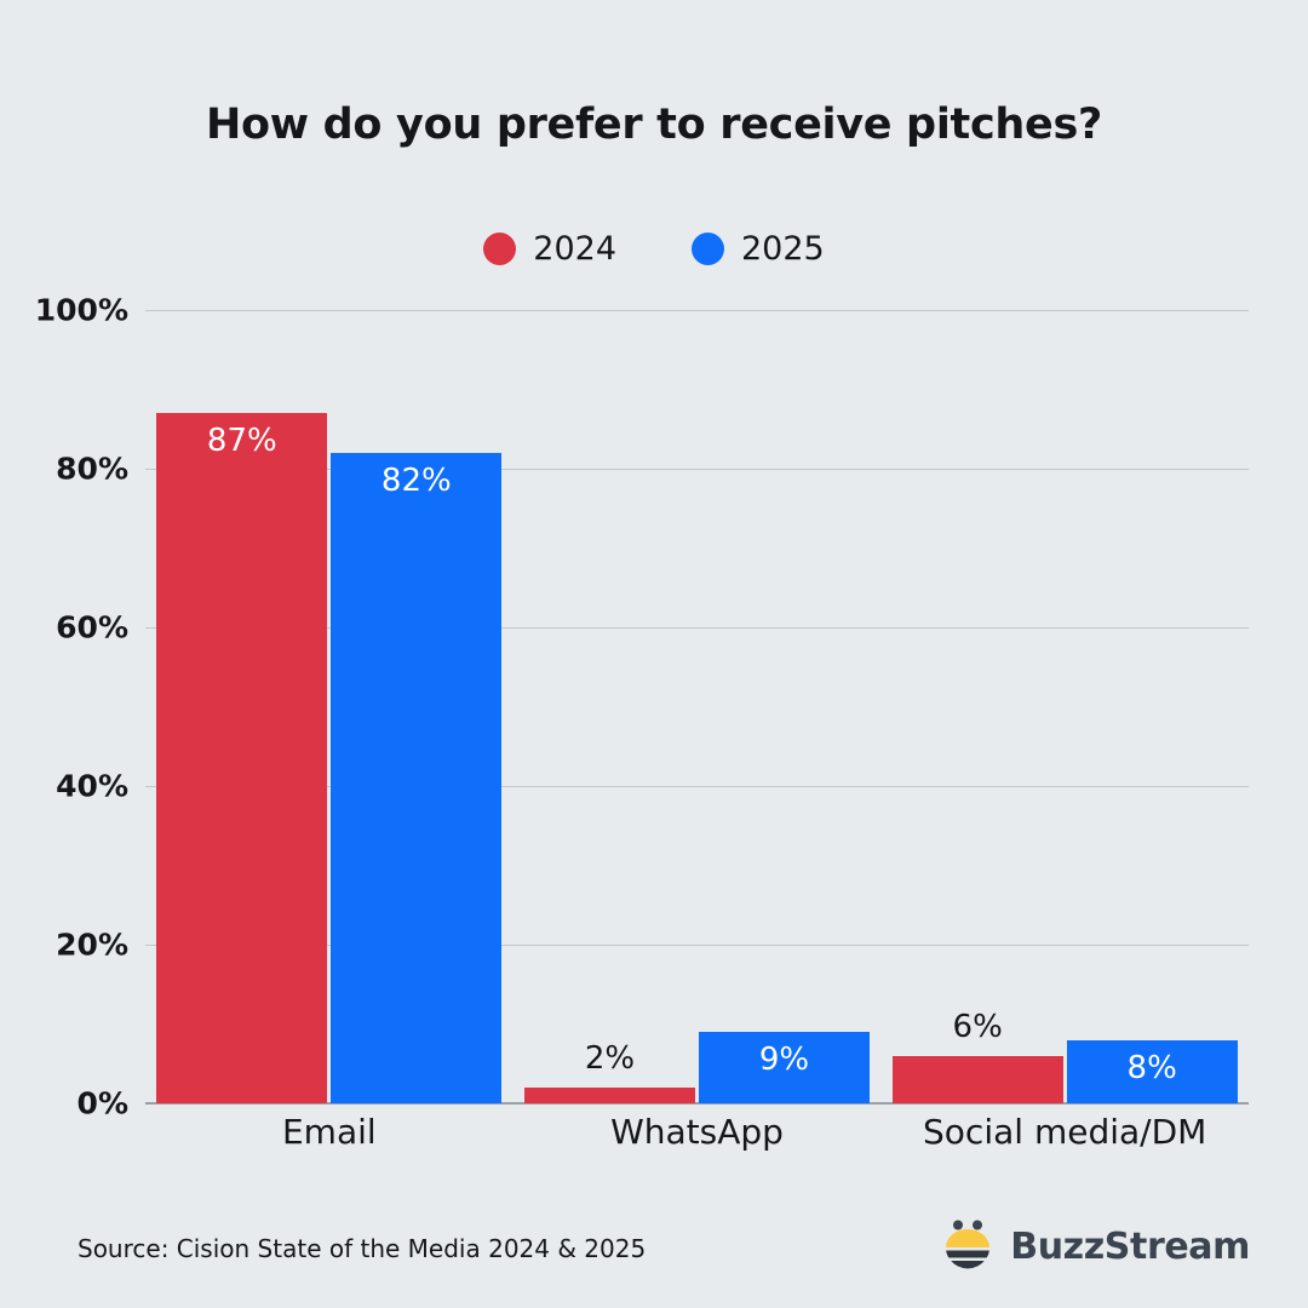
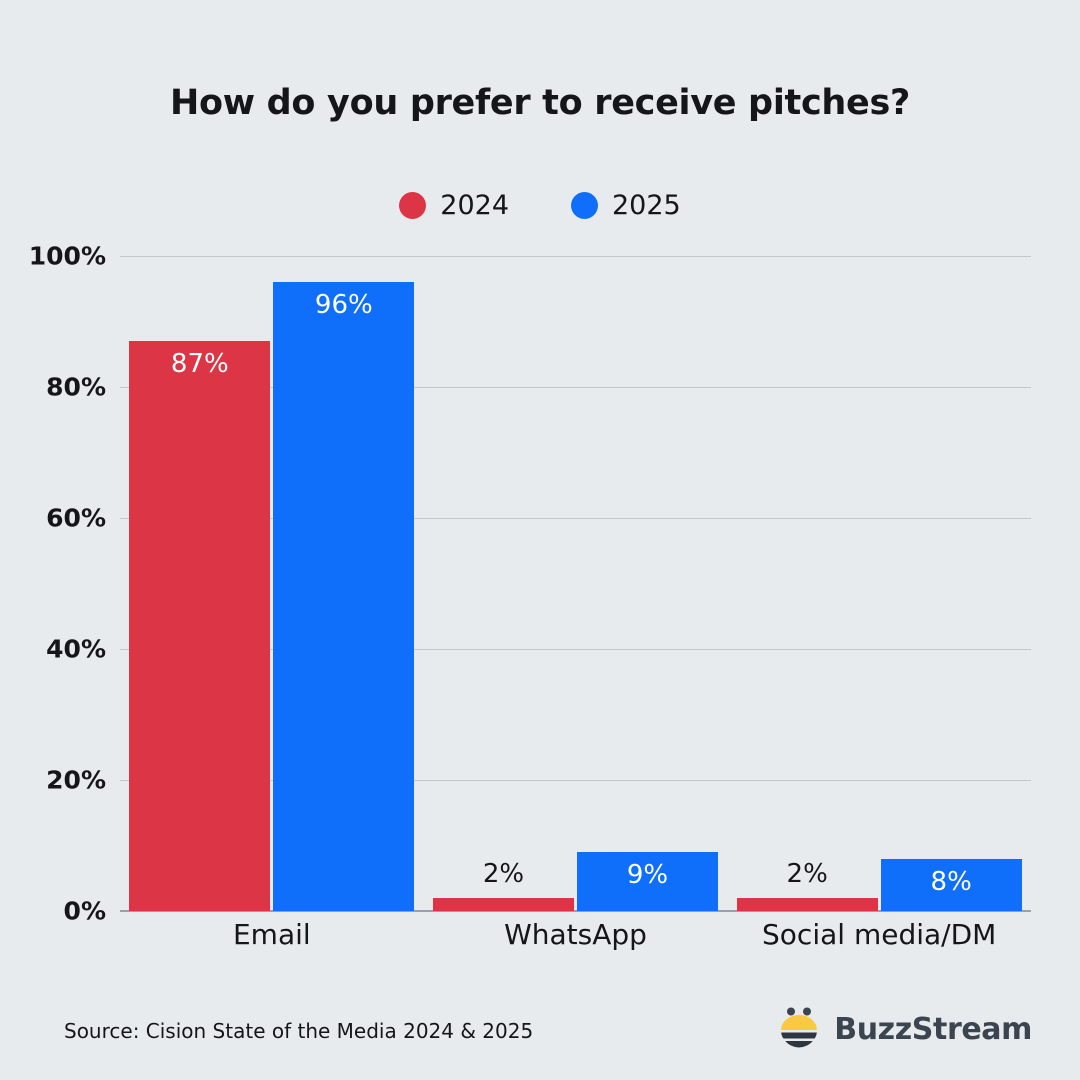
2025/Email: 82% -> 96%
2024/Social media/DM: 6% -> 2%
